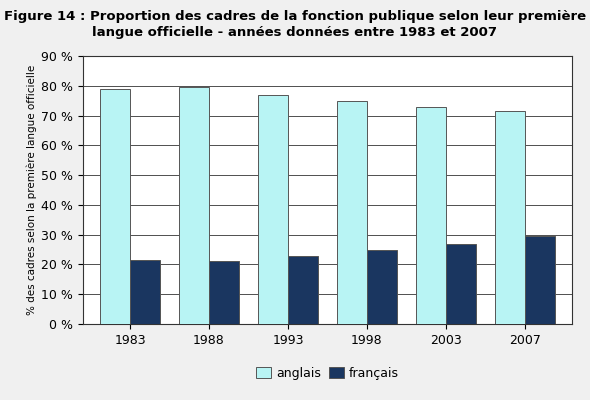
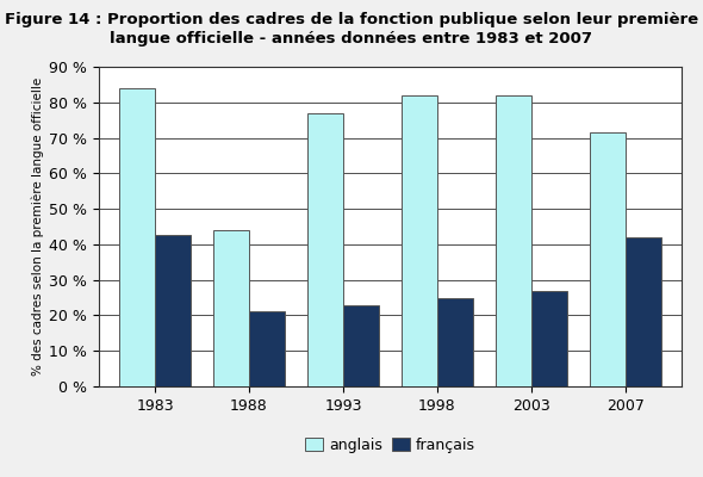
anglais/1983: 79.0 % -> 84.0 %
français/1983: 21.5 % -> 42.5 %
anglais/1988: 79.5 % -> 44.0 %
anglais/1998: 75.0 % -> 82.0 %
anglais/2003: 73.0 % -> 82.0 %
français/2007: 29.5 % -> 42.0 %
